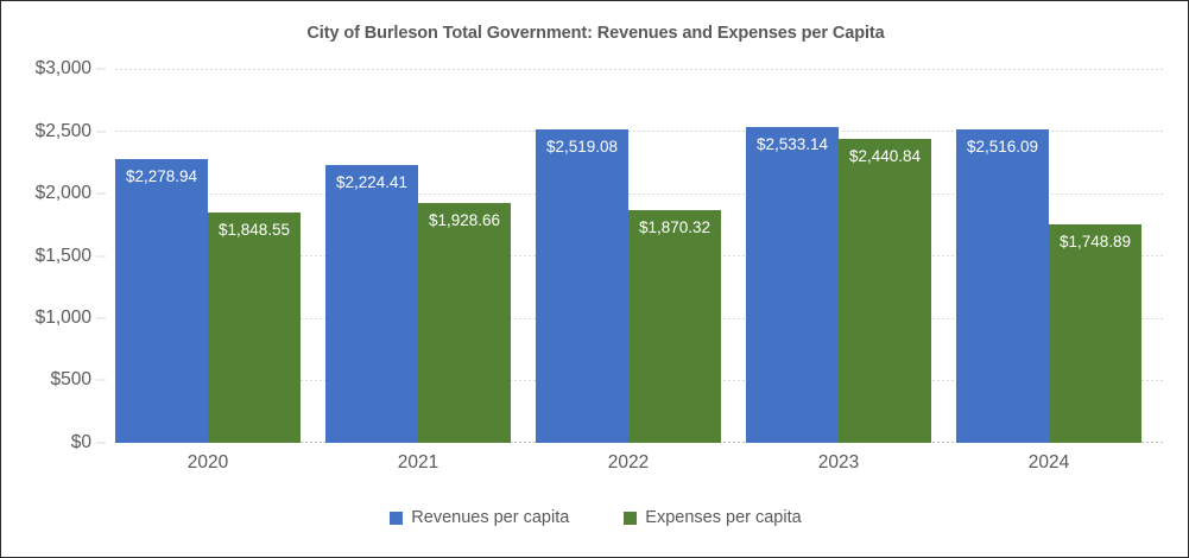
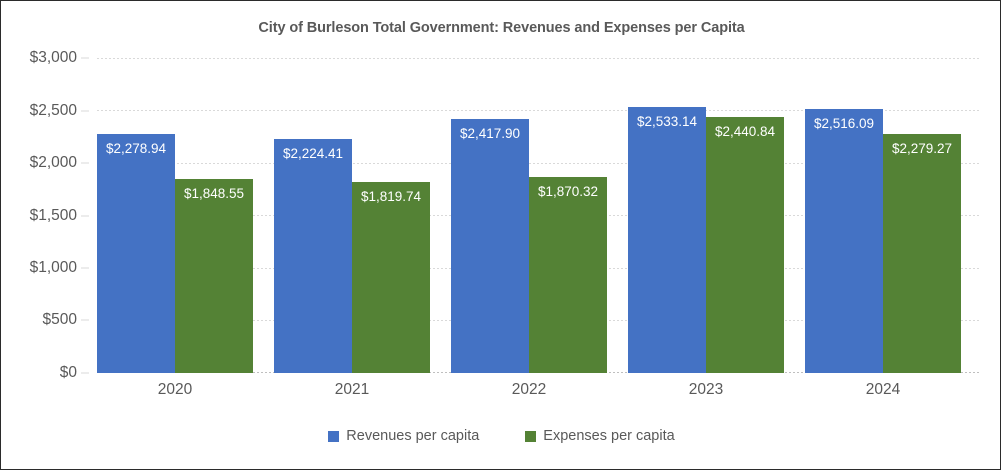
Expenses per capita/2021: $1,928.66 -> $1,819.74
Revenues per capita/2022: $2,519.08 -> $2,417.90
Expenses per capita/2024: $1,748.89 -> $2,279.27
